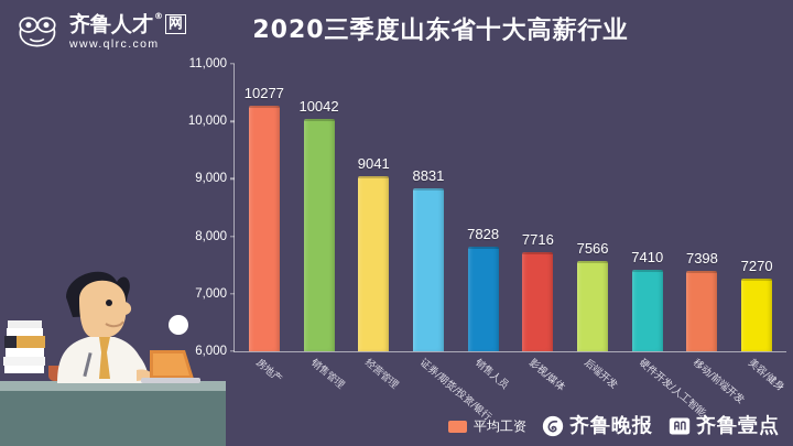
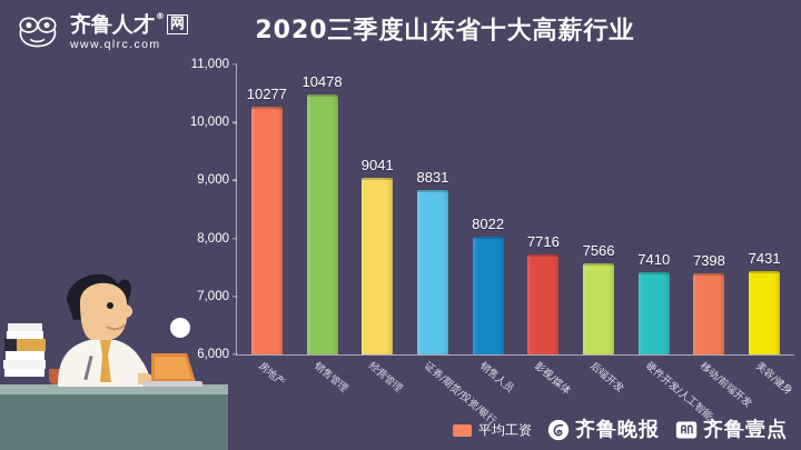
销售管理: 10042 -> 10478
销售人员: 7828 -> 8022
美容/健身: 7270 -> 7431
